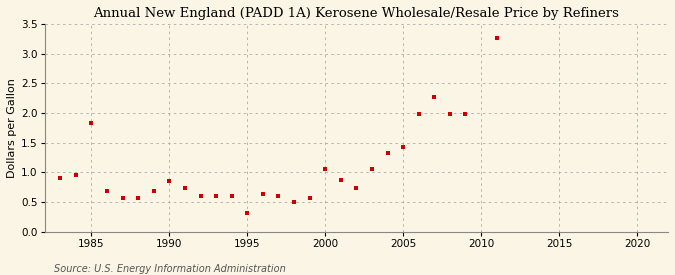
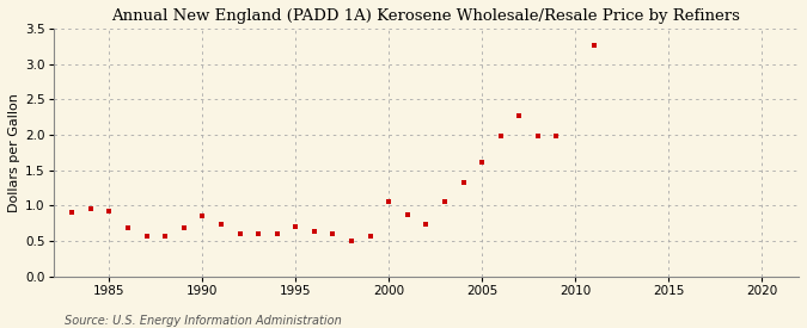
1985: 1.84 -> 0.93
1995: 0.32 -> 0.70
2005: 1.42 -> 1.62
